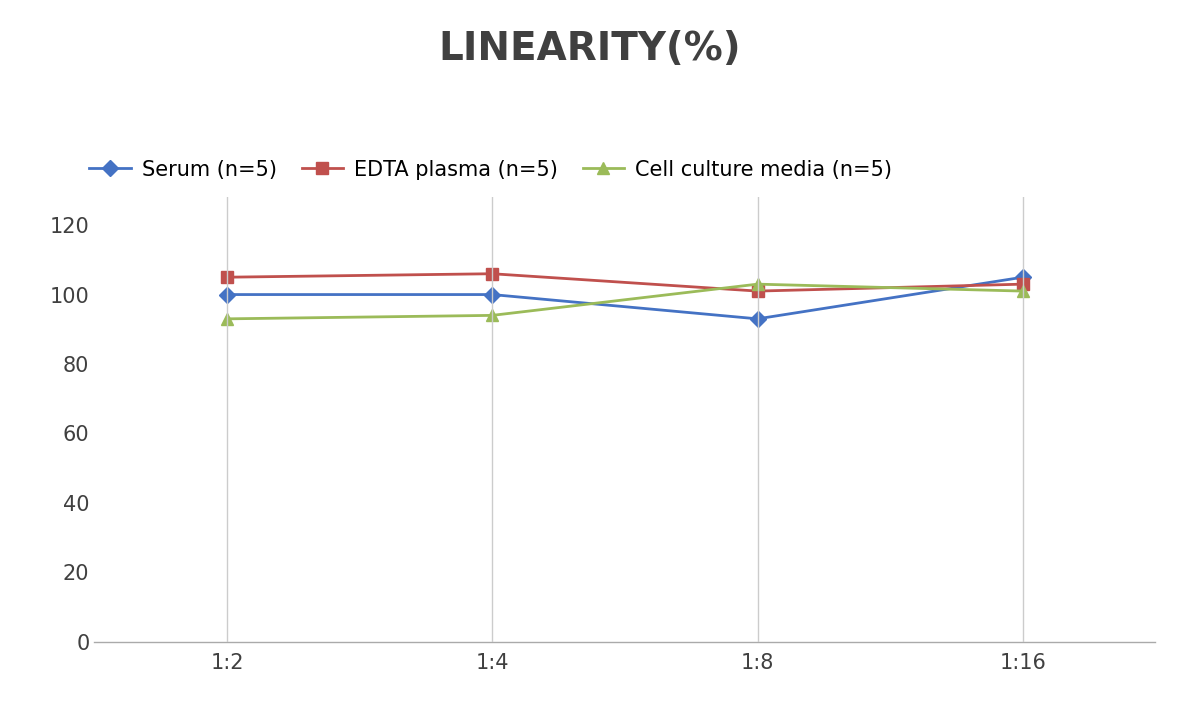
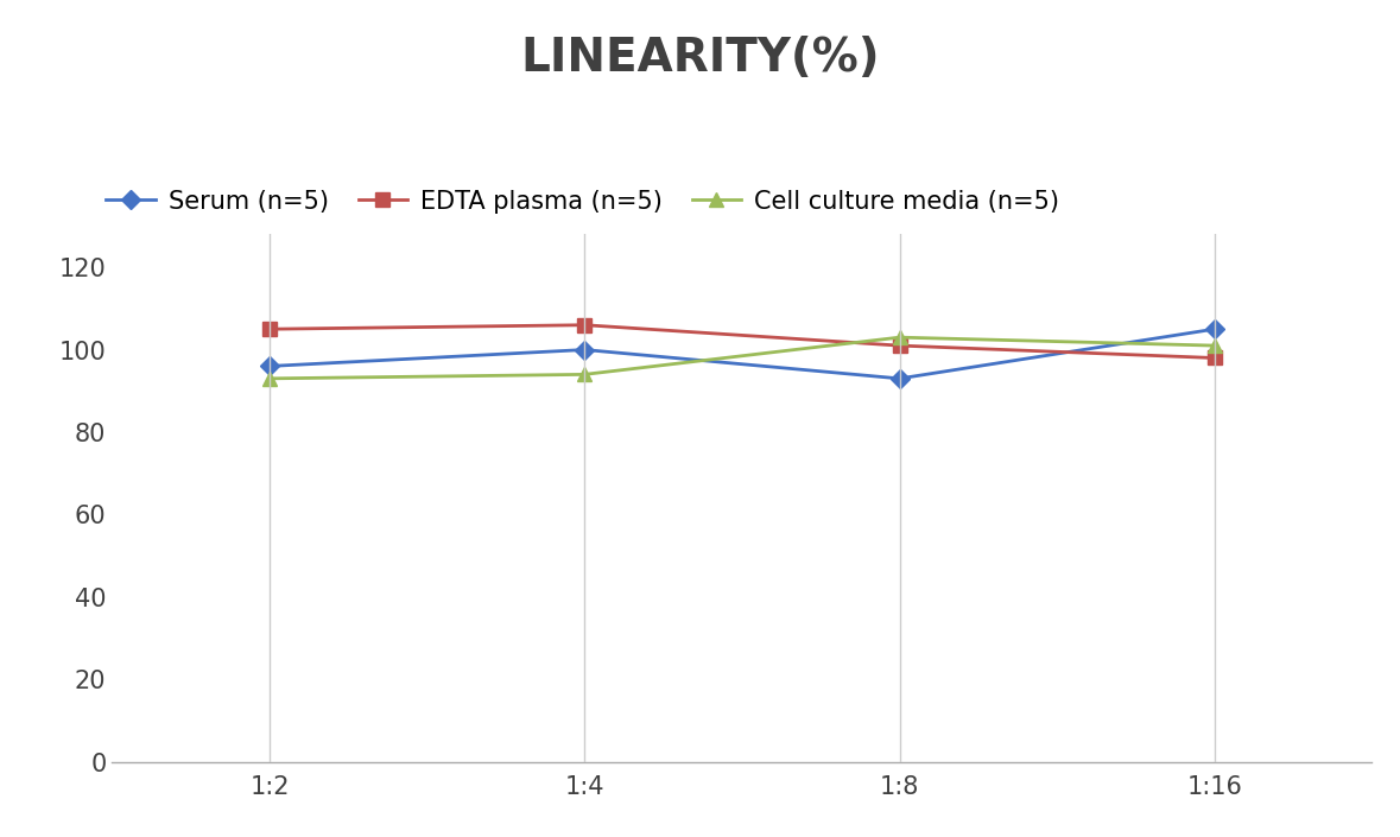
Serum (n=5)/1:2: 100 -> 96
EDTA plasma (n=5)/1:16: 103 -> 98
